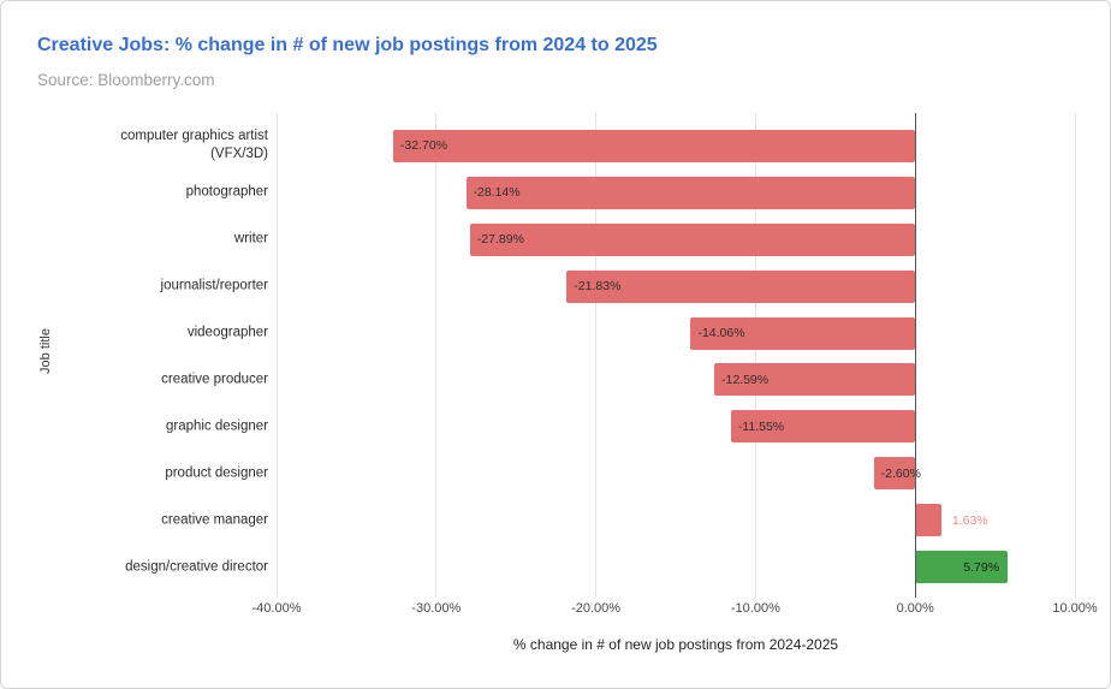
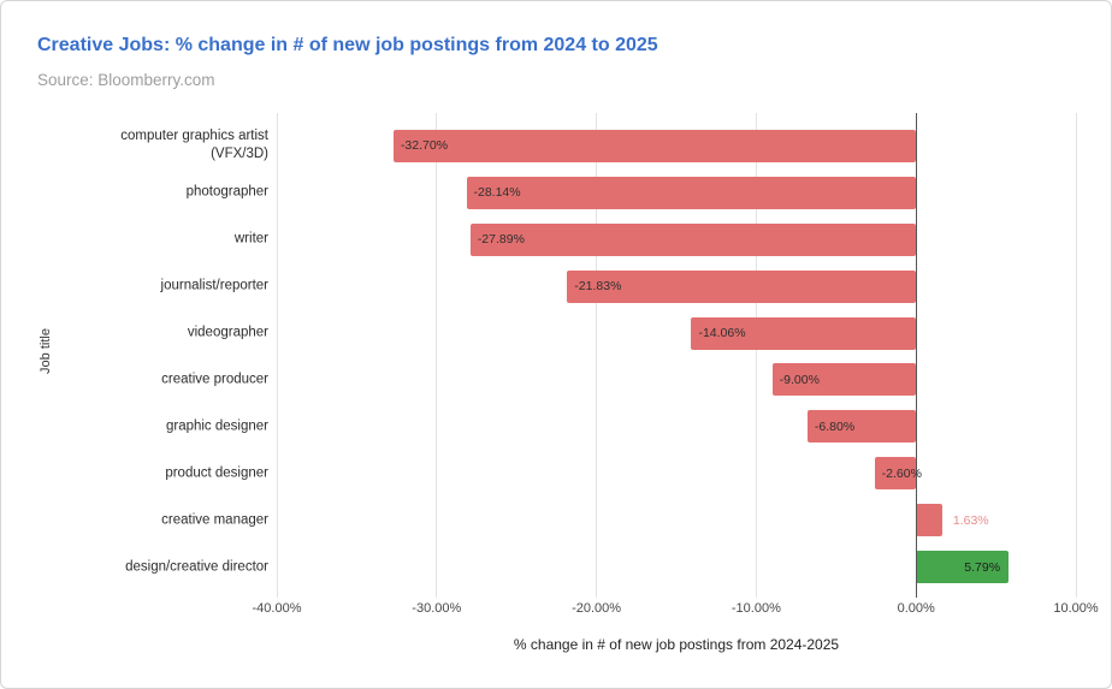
creative producer: -12.59% -> -9.00%
graphic designer: -11.55% -> -6.80%
